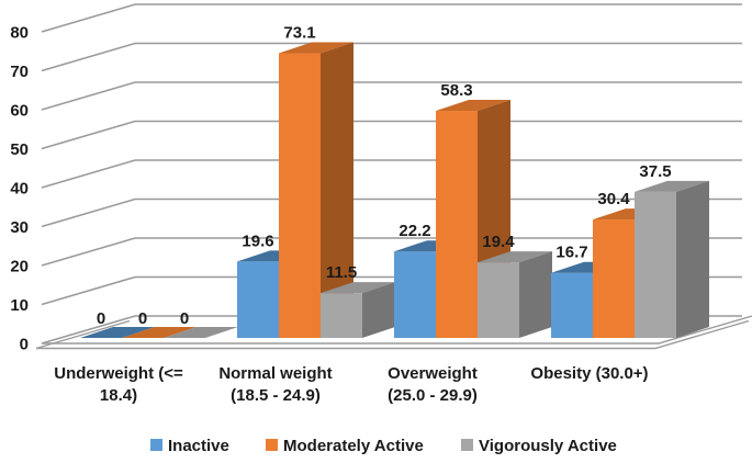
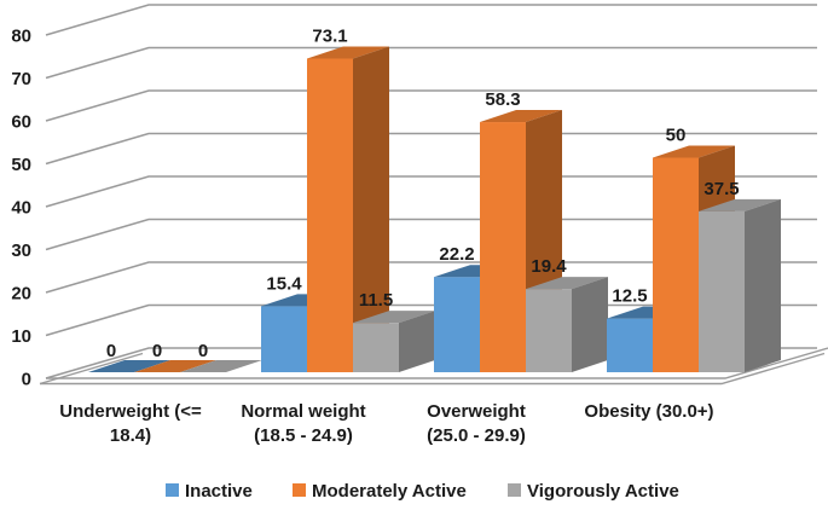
Inactive/Normal weight (18.5 - 24.9): 19.6 -> 15.4
Inactive/Obesity (30.0+): 16.7 -> 12.5
Moderately Active/Obesity (30.0+): 30.4 -> 50
